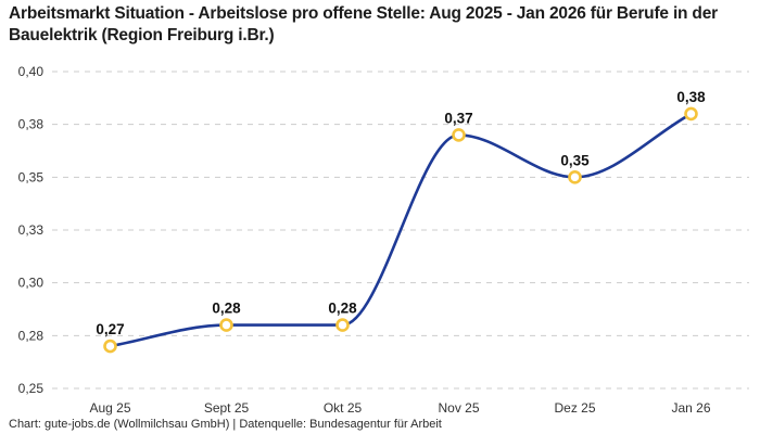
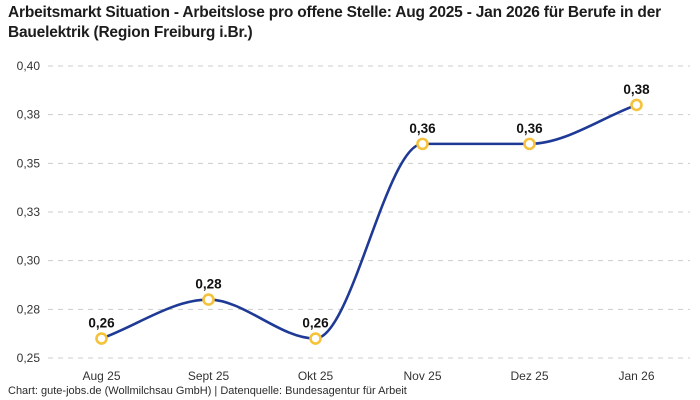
Aug 25: 0,27 -> 0,26
Okt 25: 0,28 -> 0,26
Nov 25: 0,37 -> 0,36
Dez 25: 0,35 -> 0,36
